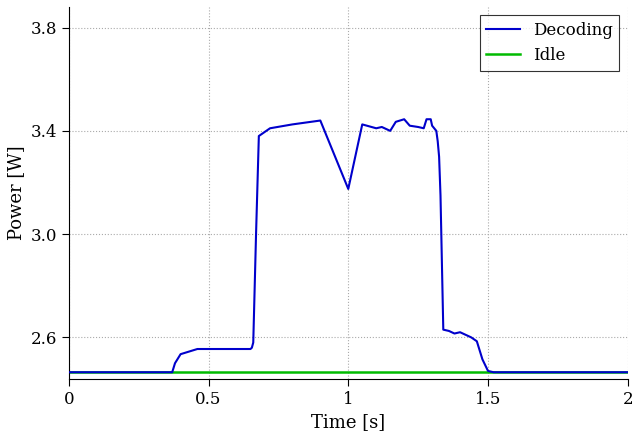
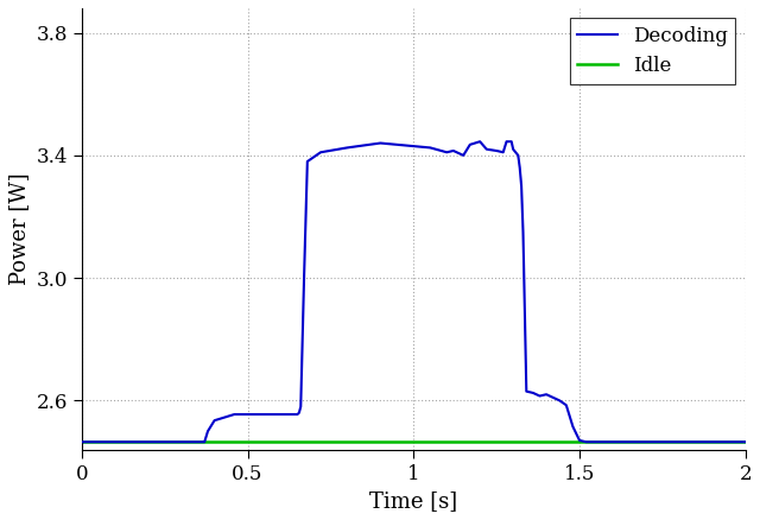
1: 3.175 -> 3.430
